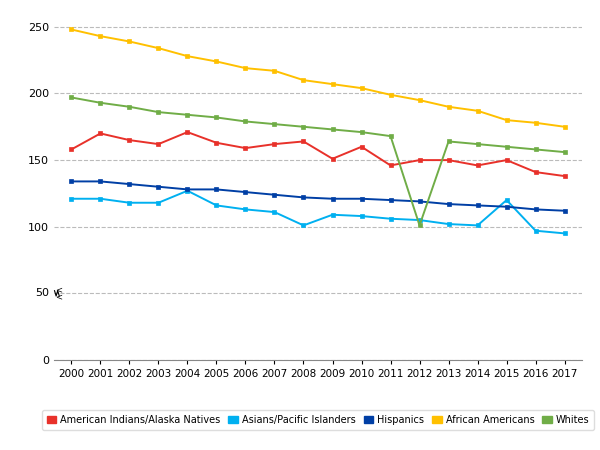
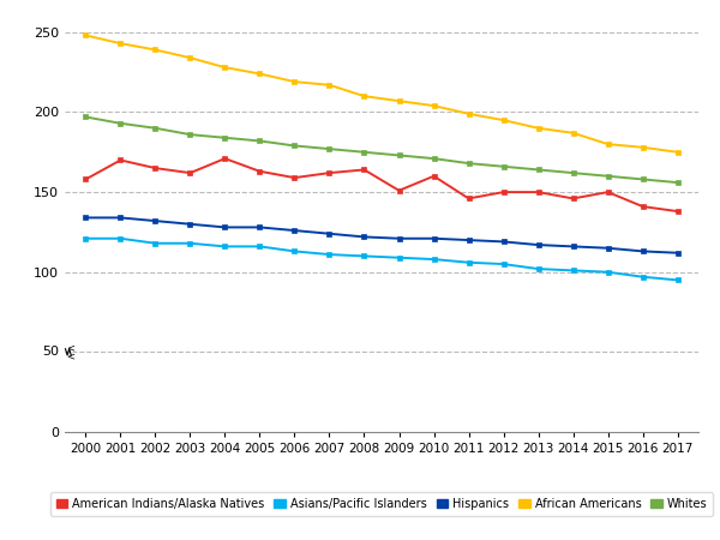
Asians/Pacific Islanders/2004: 127 -> 116
Asians/Pacific Islanders/2008: 101 -> 110
Whites/2012: 101 -> 166
Asians/Pacific Islanders/2015: 120 -> 100
